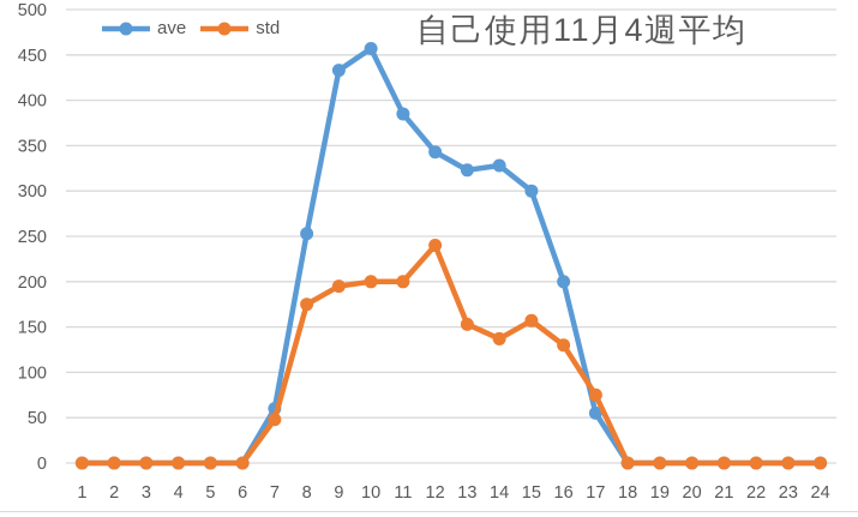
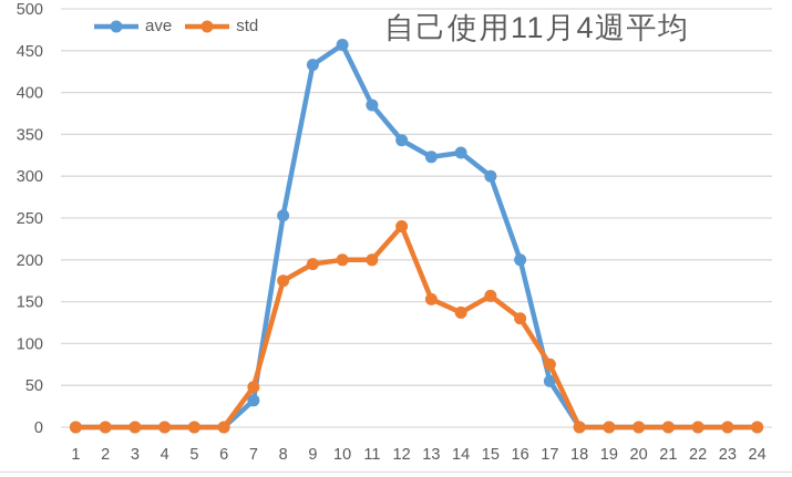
ave/7: 60 -> 30
